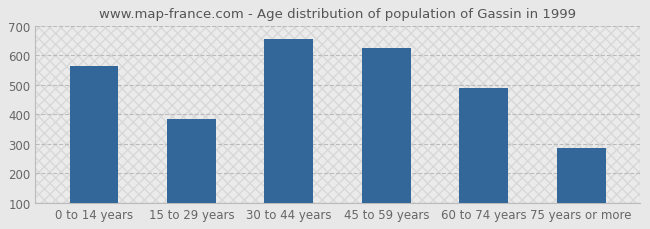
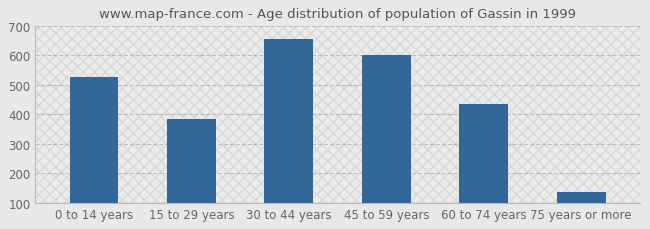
0 to 14 years: 565 -> 525
45 to 59 years: 625 -> 600
60 to 74 years: 490 -> 433
75 years or more: 285 -> 138
